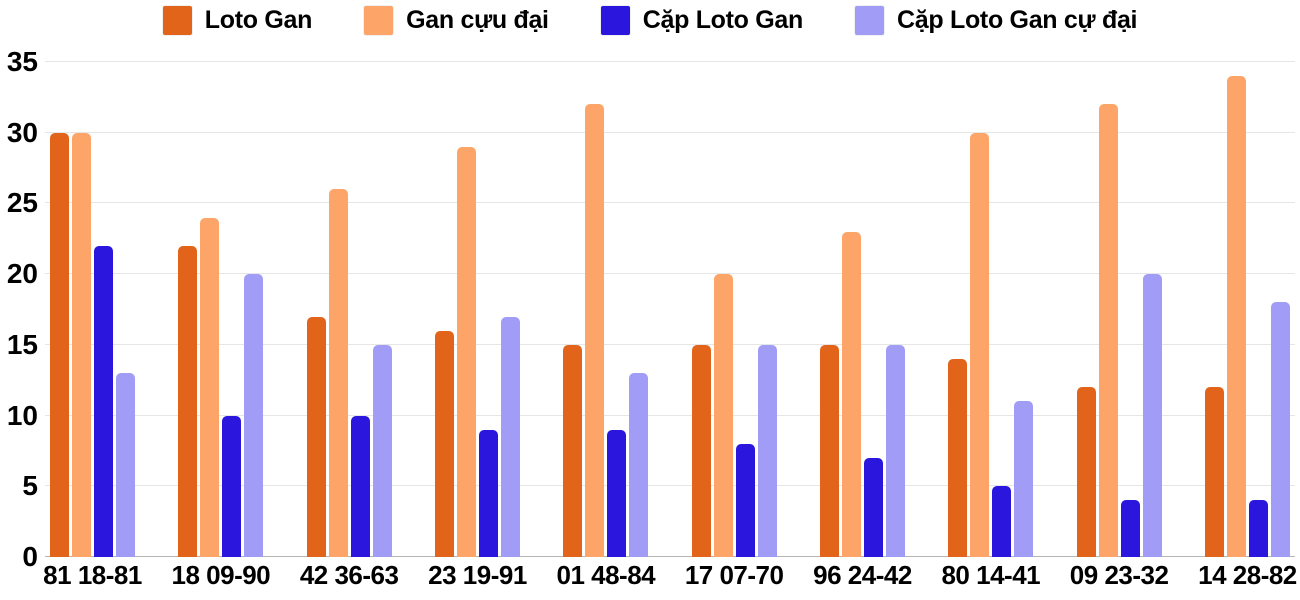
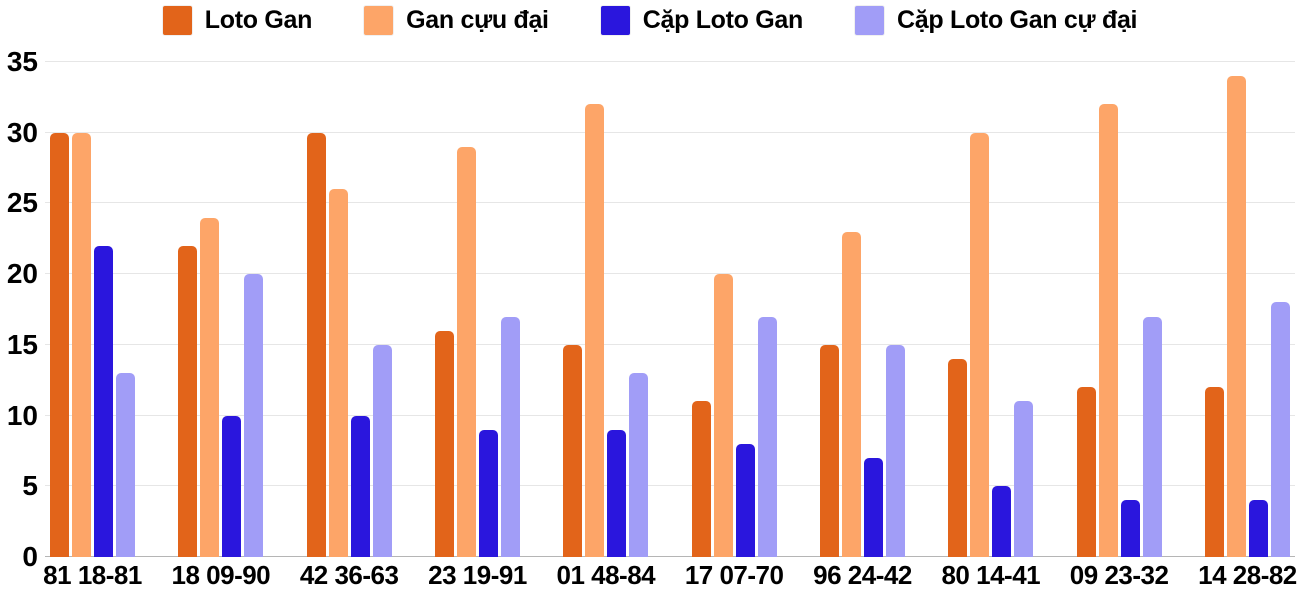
Loto Gan/42 36-63: 17 -> 30
Loto Gan/17 07-70: 15 -> 11
Cặp Loto Gan cự đại/17 07-70: 15 -> 17
Cặp Loto Gan cự đại/09 23-32: 20 -> 17
